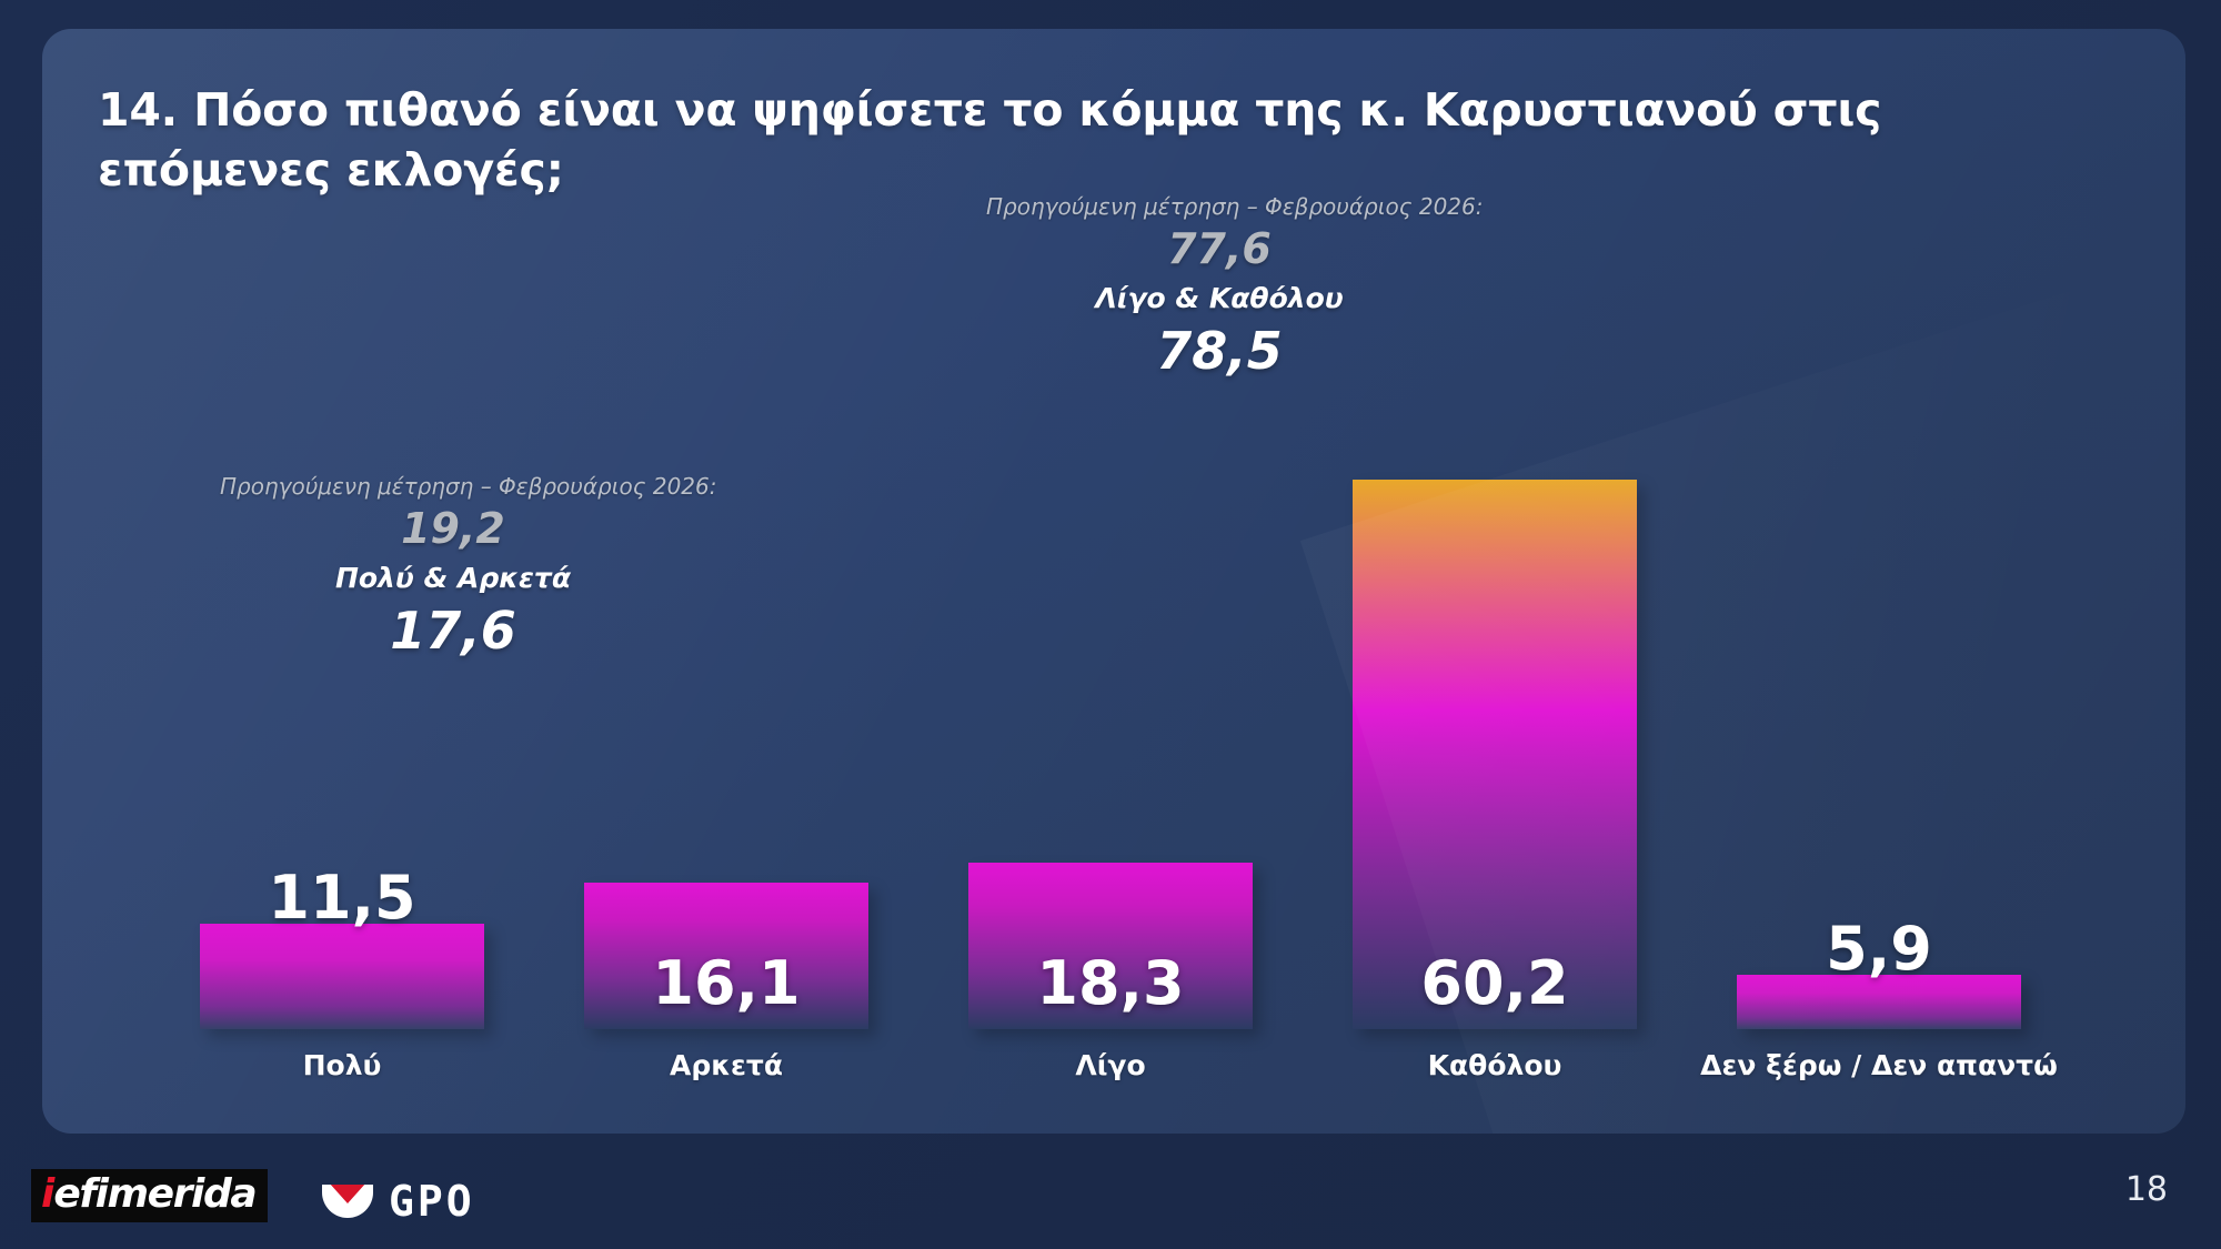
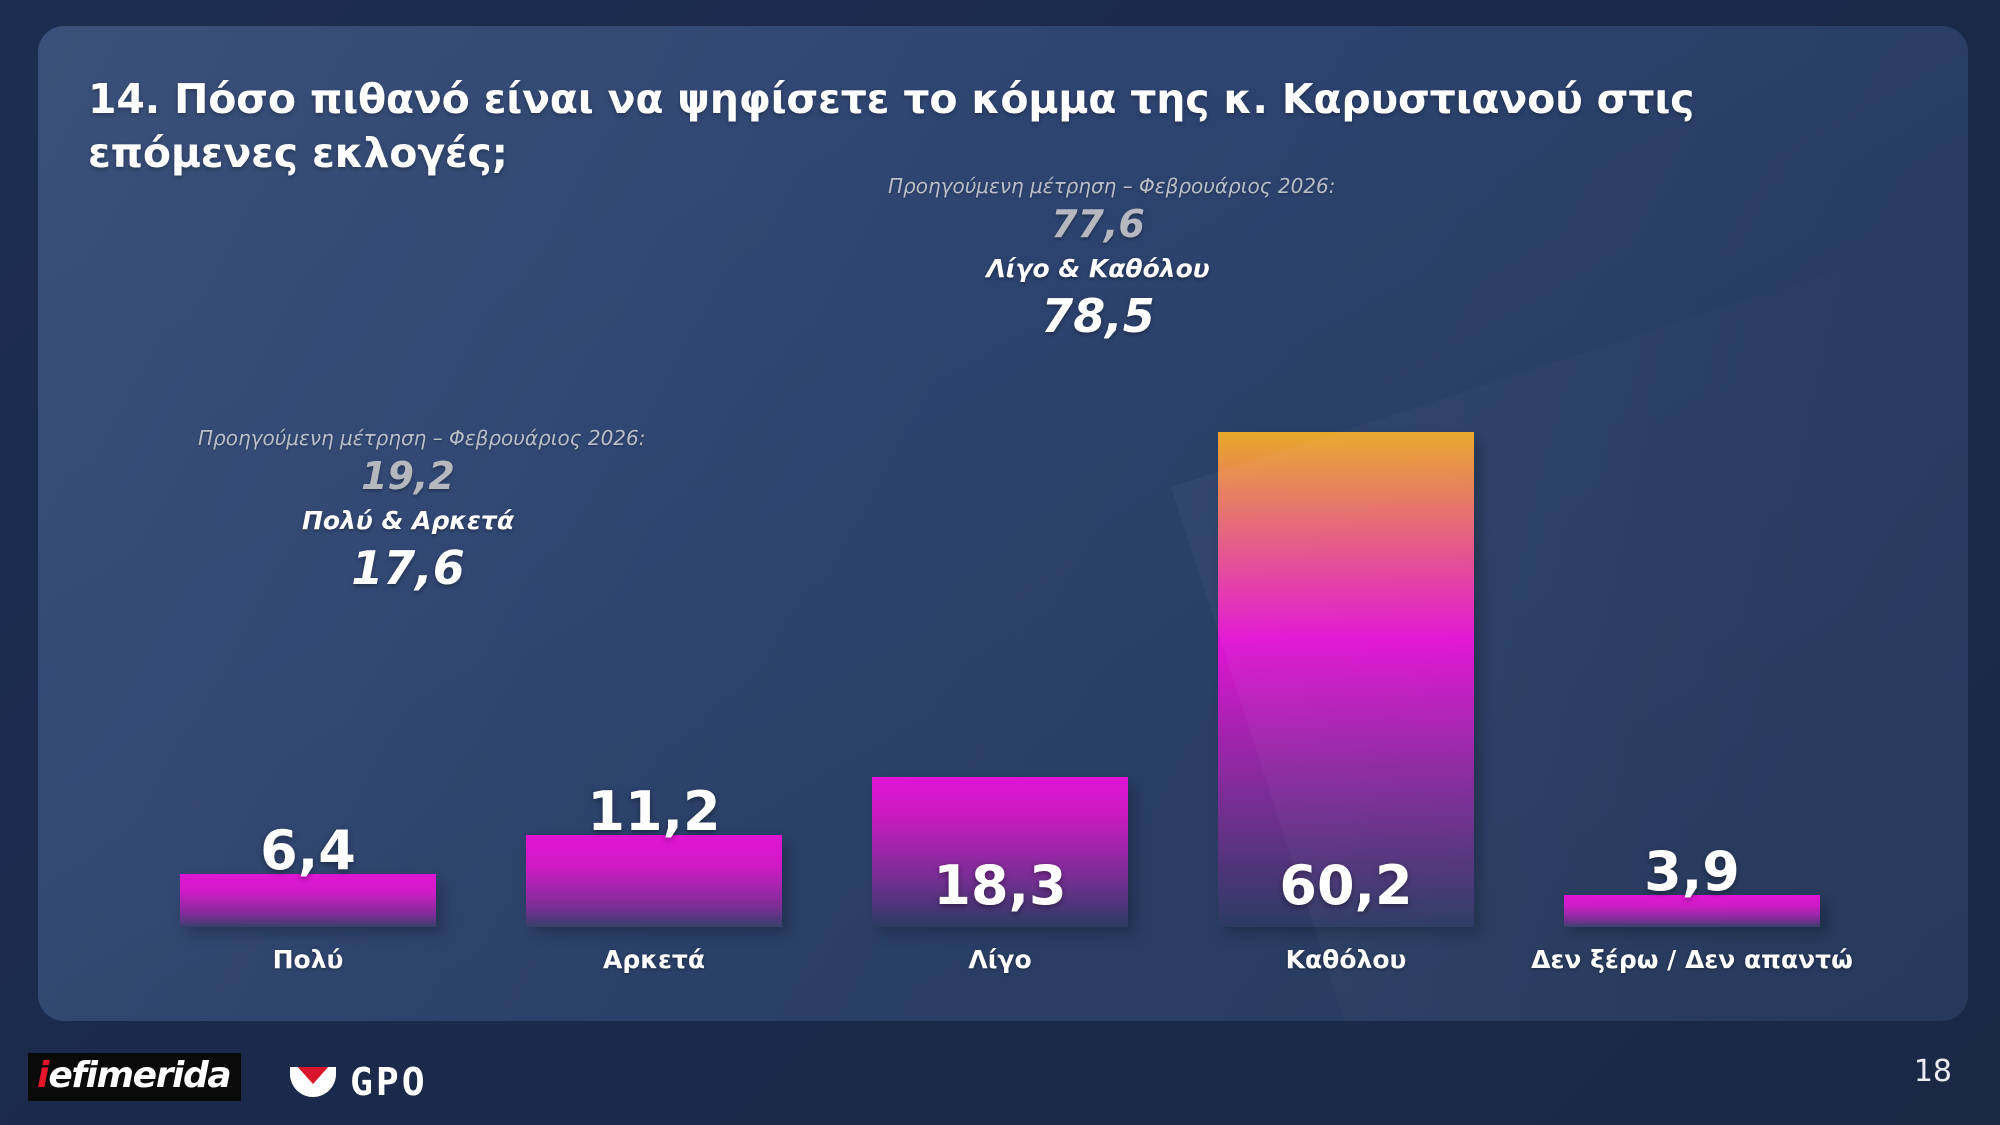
Πολύ: 11,5 -> 6,4
Αρκετά: 16,1 -> 11,2
Δεν ξέρω / Δεν απαντώ: 5,9 -> 3,9
